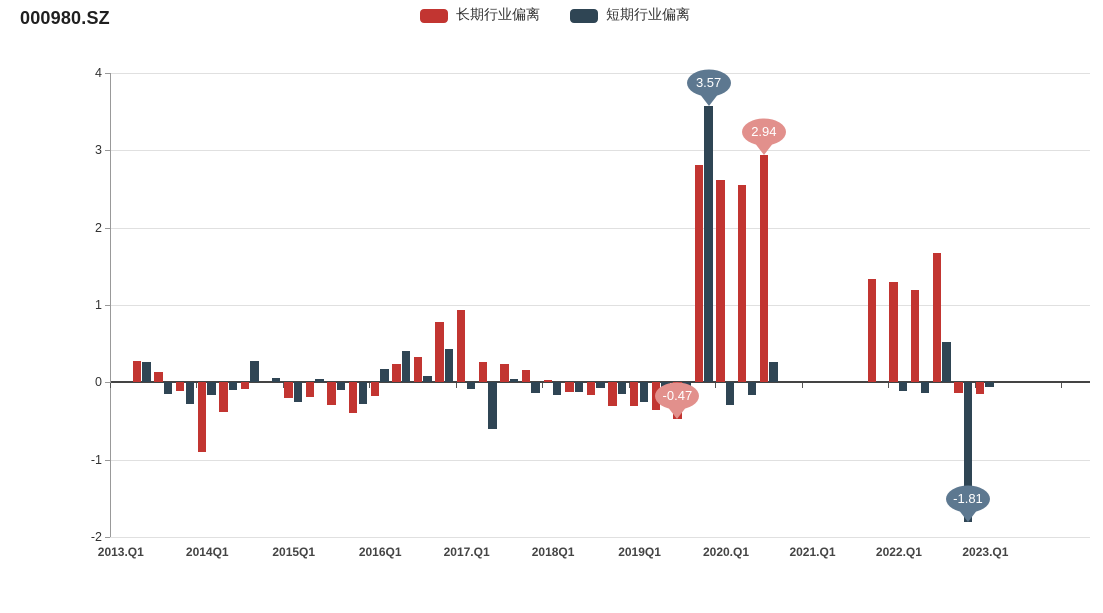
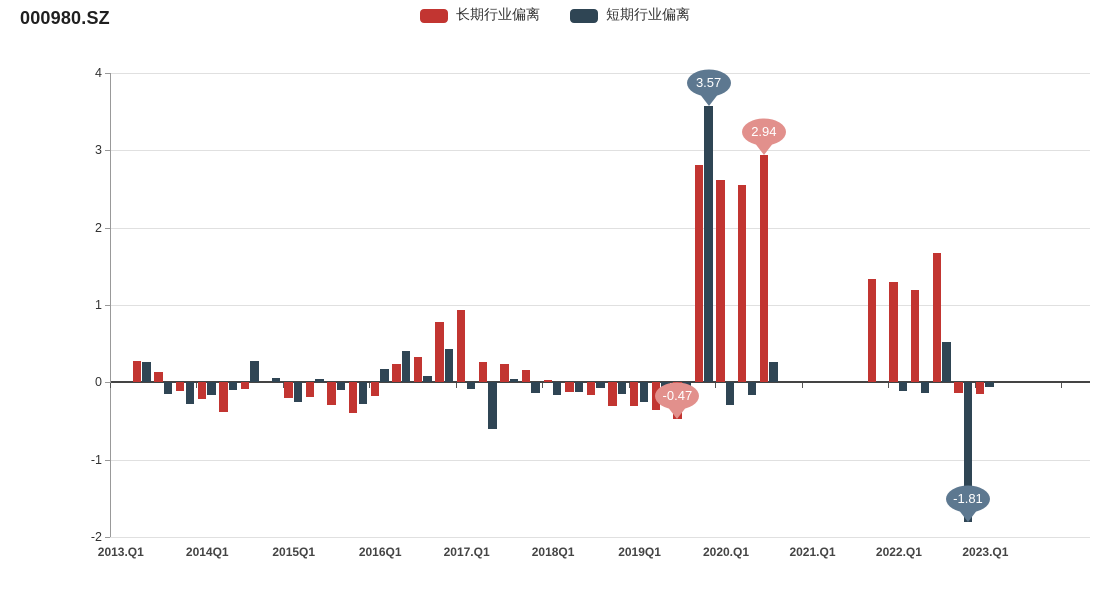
长期行业偏离/2014Q1: -0.9 -> -0.2
